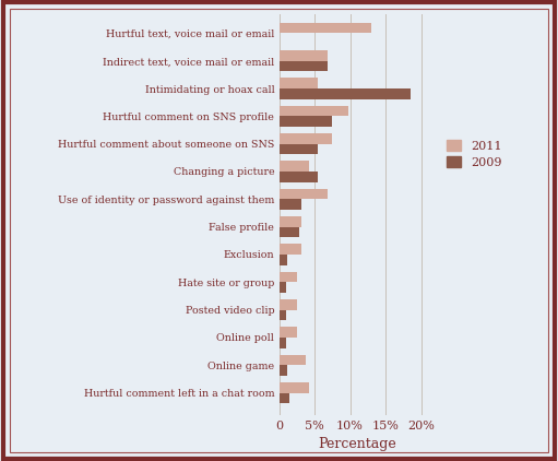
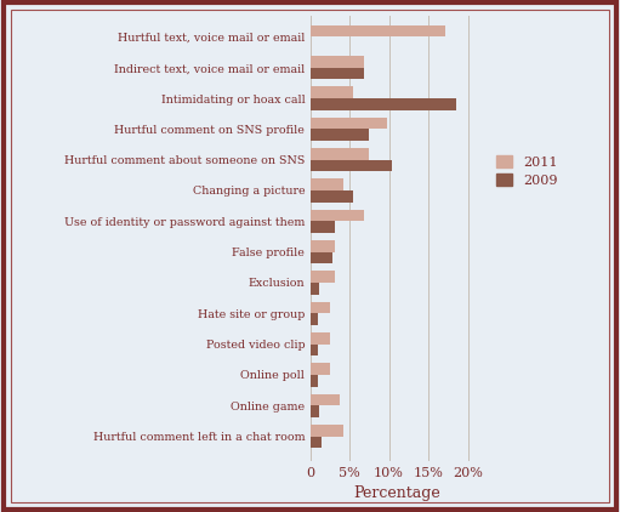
2011/Hurtful text, voice mail or email: 13.0% -> 17.2%
2009/Hurtful comment about someone on SNS: 5.5% -> 10.4%
